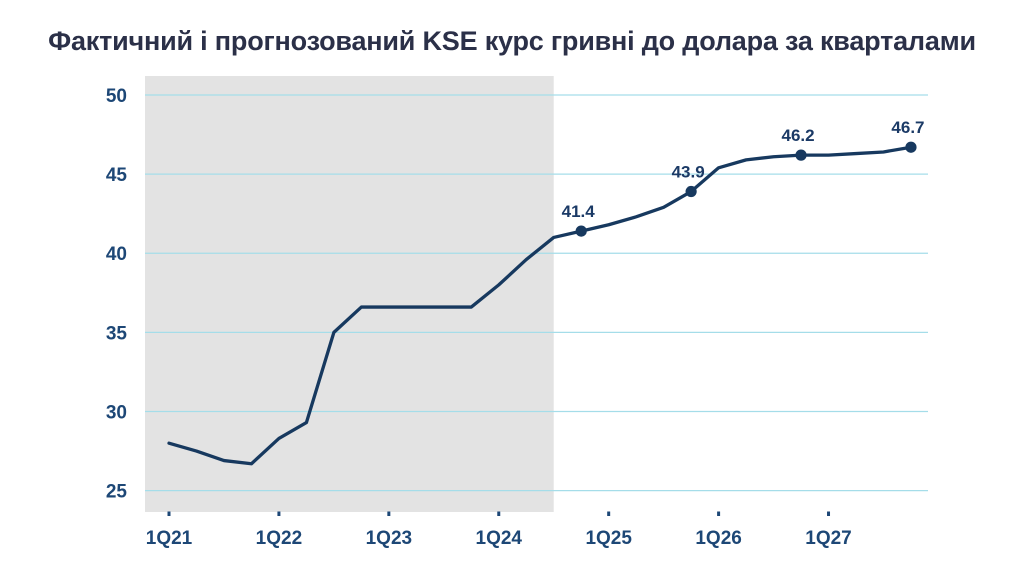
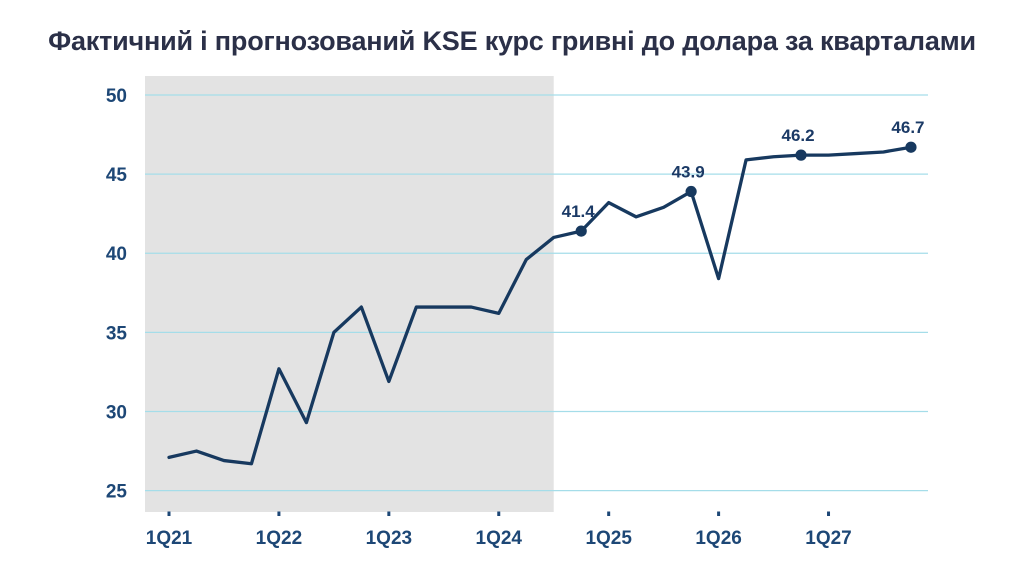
1Q21: 28.0 -> 27.1
1Q22: 28.3 -> 32.7
1Q23: 36.6 -> 31.9
1Q24: 38.0 -> 36.2
1Q25: 41.8 -> 43.2
1Q26: 45.4 -> 38.4
